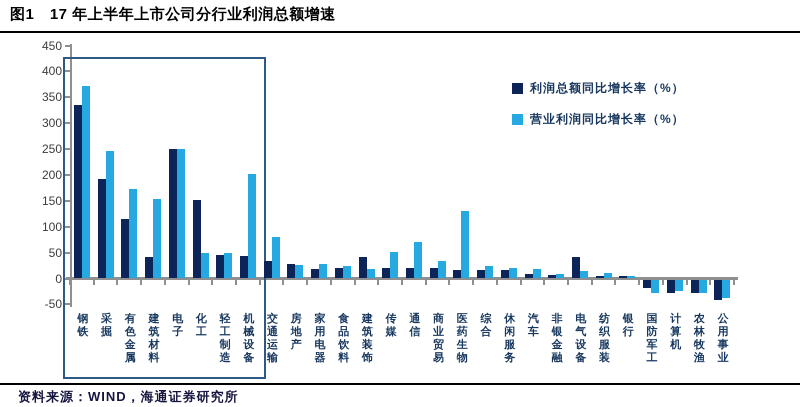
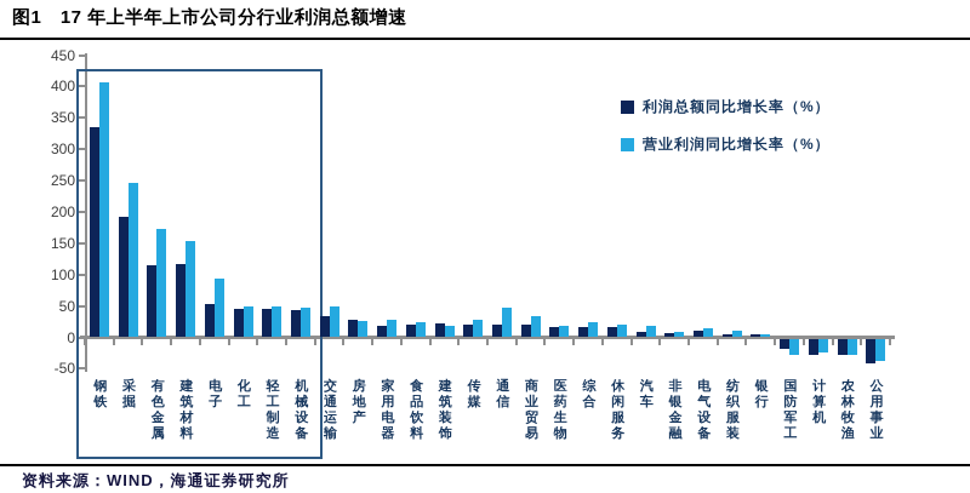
营业利润同比增长率（%）/钢铁: 370 -> 400
利润总额同比增长率（%）/建筑材料: 40 -> 120
利润总额同比增长率（%）/电子: 250 -> 50
营业利润同比增长率（%）/电子: 250 -> 90
利润总额同比增长率（%）/化工: 150 -> 40
营业利润同比增长率（%）/机械设备: 200 -> 50
营业利润同比增长率（%）/交通运输: 80 -> 50
利润总额同比增长率（%）/建筑装饰: 40 -> 20
营业利润同比增长率（%）/传媒: 50 -> 30
营业利润同比增长率（%）/通信: 70 -> 50
营业利润同比增长率（%）/医药生物: 130 -> 20
利润总额同比增长率（%）/电气设备: 40 -> 10
